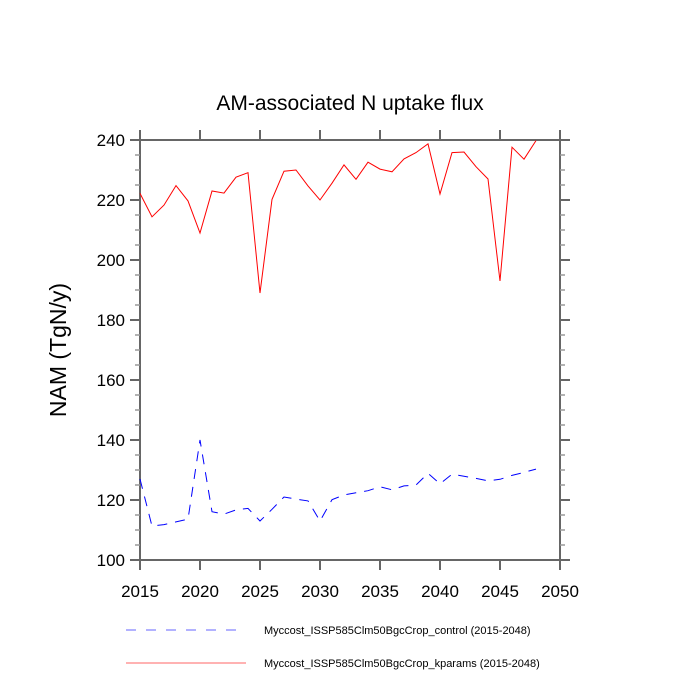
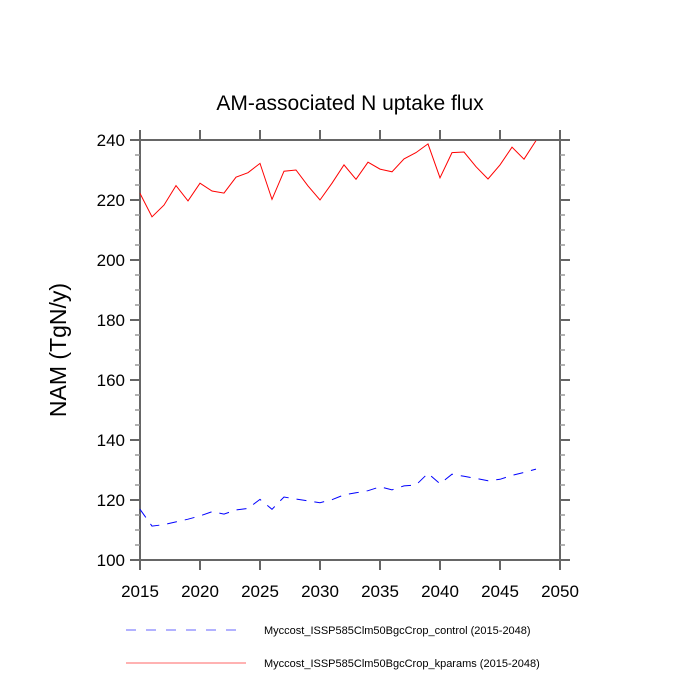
Myccost_ISSP585Clm50BgcCrop_control (2015-2048)/2015: 127 -> 117
Myccost_ISSP585Clm50BgcCrop_control (2015-2048)/2020: 140 -> 115
Myccost_ISSP585Clm50BgcCrop_kparams (2015-2048)/2020: 209 -> 226
Myccost_ISSP585Clm50BgcCrop_control (2015-2048)/2025: 113 -> 120
Myccost_ISSP585Clm50BgcCrop_kparams (2015-2048)/2025: 189 -> 232
Myccost_ISSP585Clm50BgcCrop_control (2015-2048)/2030: 113 -> 119
Myccost_ISSP585Clm50BgcCrop_kparams (2015-2048)/2040: 222 -> 227
Myccost_ISSP585Clm50BgcCrop_kparams (2015-2048)/2045: 193 -> 232
